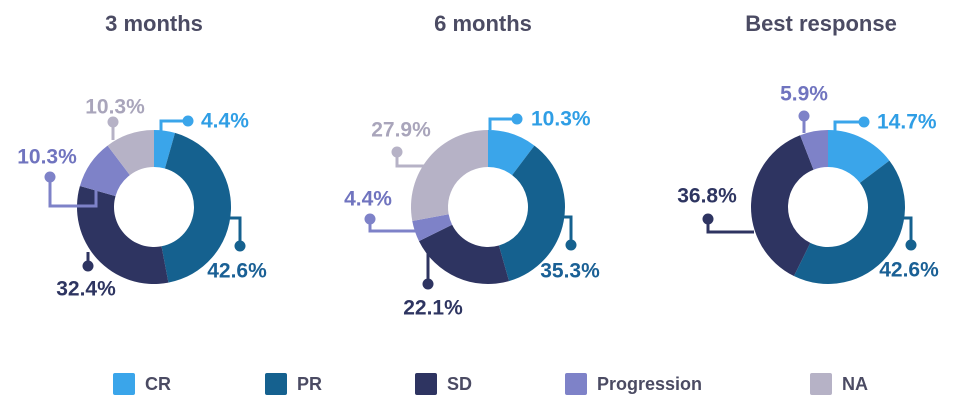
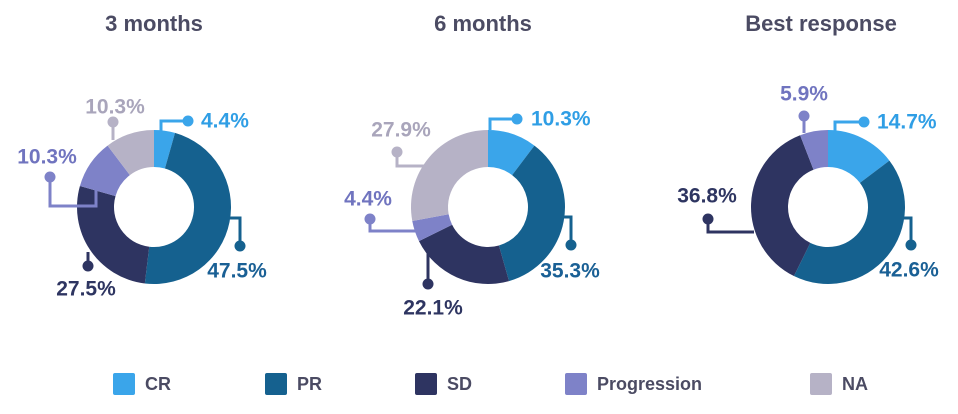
3 months/PR: 42.6% -> 47.5%
3 months/SD: 32.4% -> 27.5%
